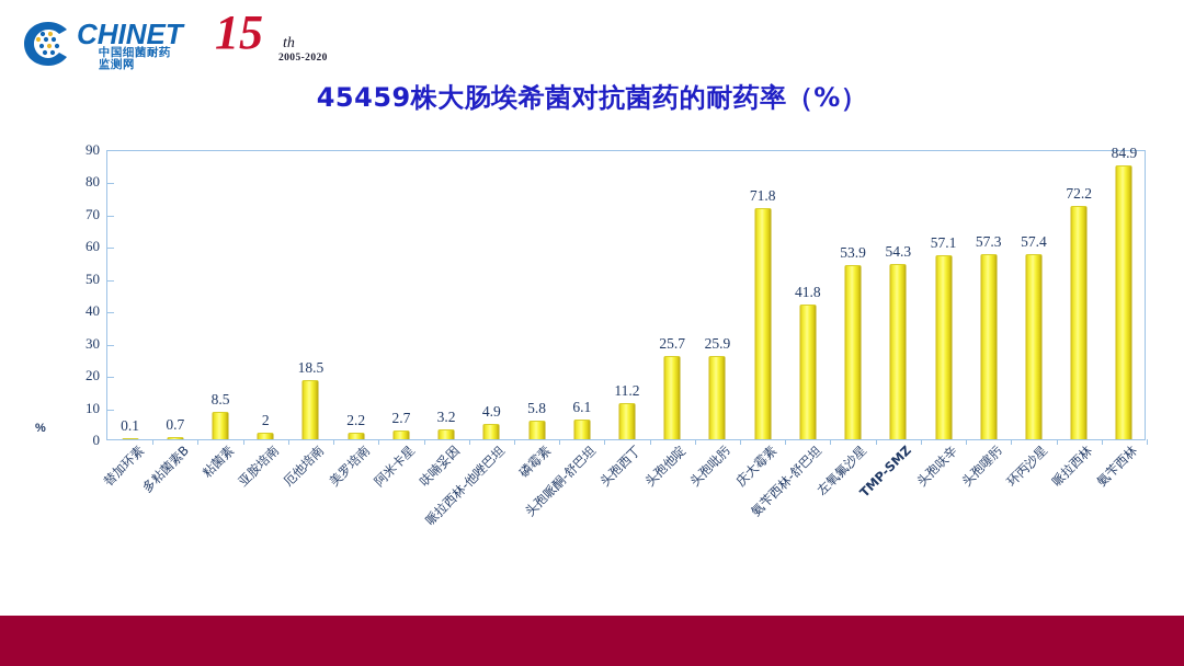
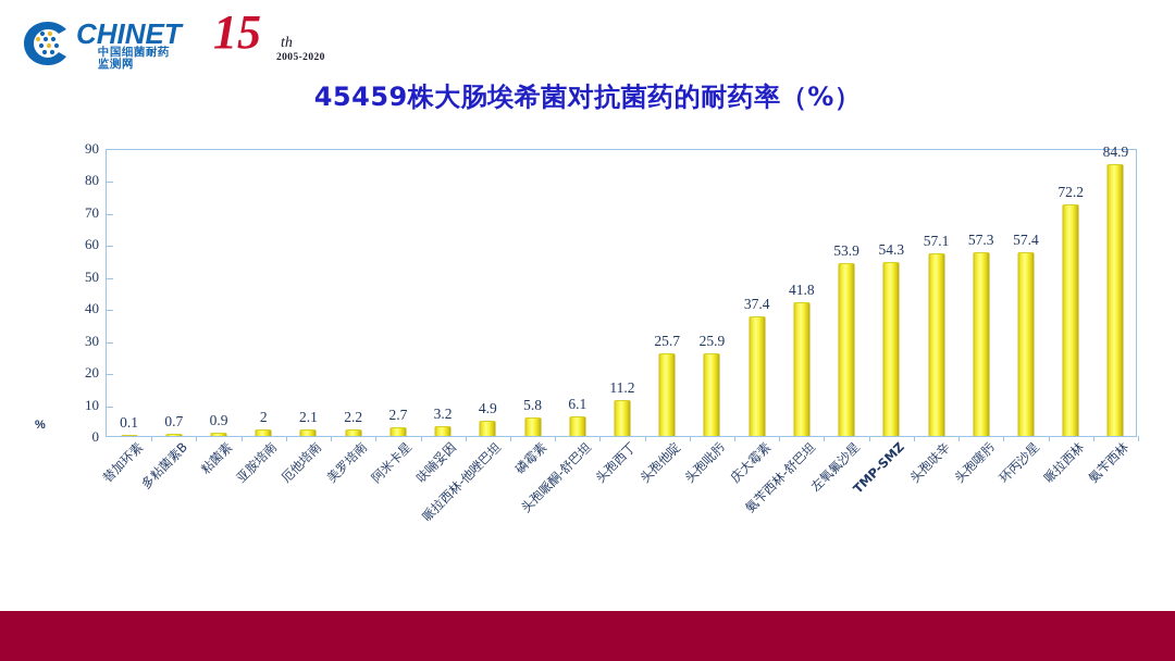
粘菌素: 8.5 -> 0.9
厄他培南: 18.5 -> 2.1
庆大霉素: 71.8 -> 37.4
